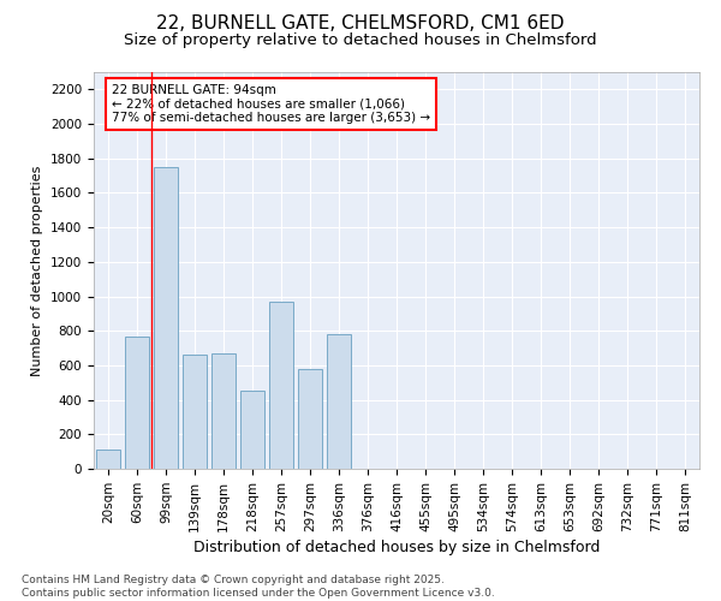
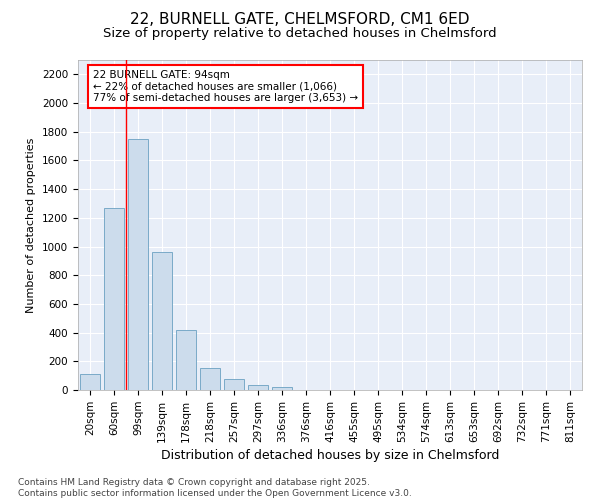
60sqm: 770 -> 1270
139sqm: 660 -> 960
178sqm: 670 -> 420
218sqm: 450 -> 150
257sqm: 970 -> 80
297sqm: 580 -> 40
336sqm: 780 -> 20
